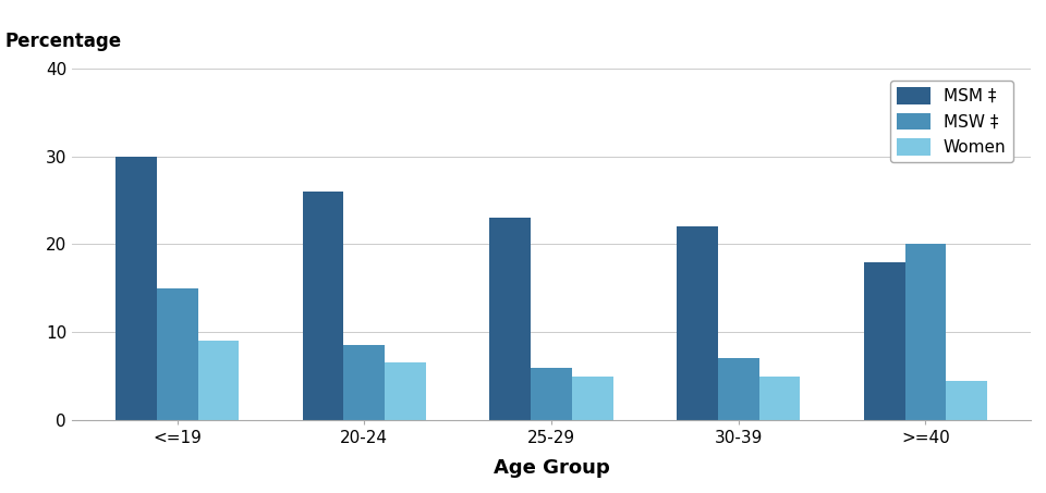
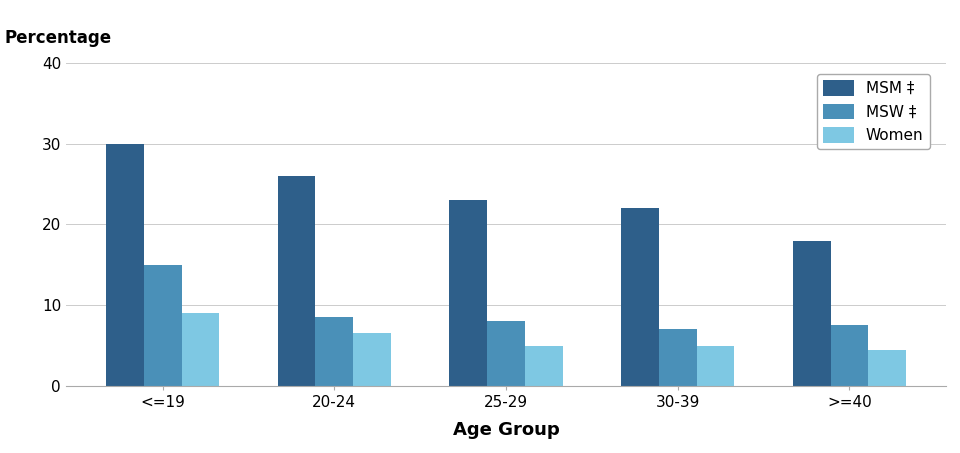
MSW ‡/25-29: 6.0 -> 8.0
MSW ‡/>=40: 20.0 -> 7.5
